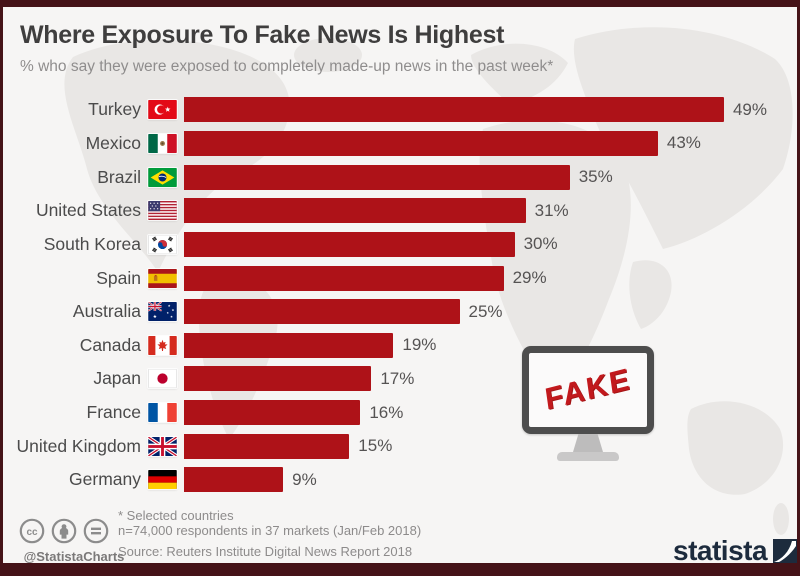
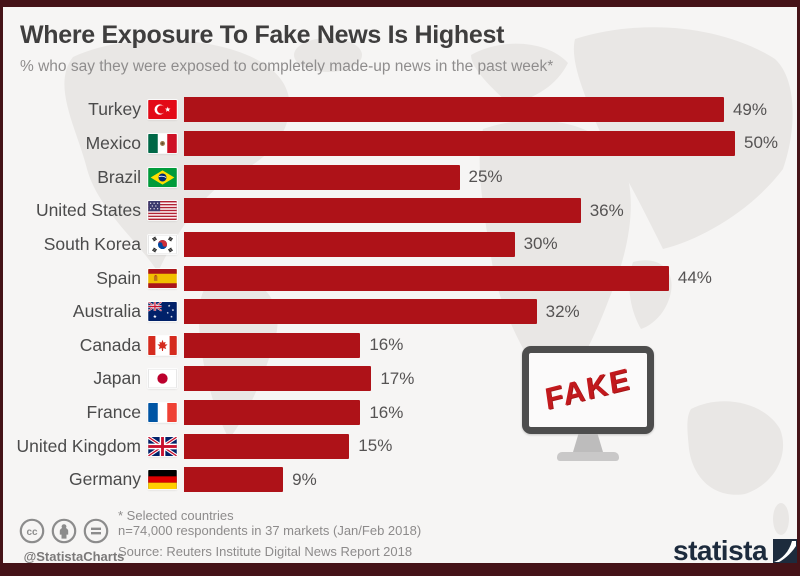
Mexico: 43% -> 50%
Brazil: 35% -> 25%
United States: 31% -> 36%
Spain: 29% -> 44%
Australia: 25% -> 32%
Canada: 19% -> 16%
